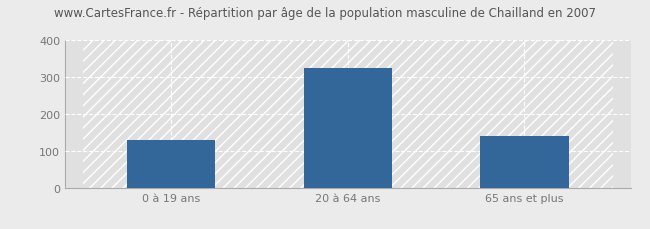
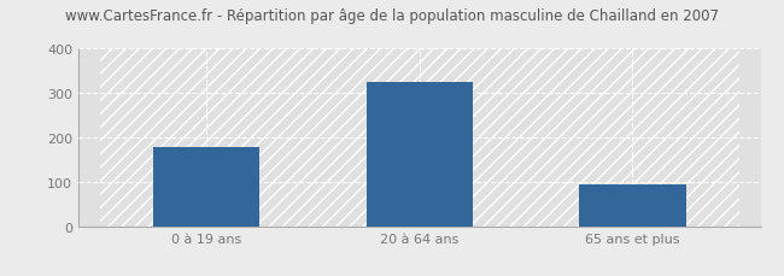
0 à 19 ans: 130 -> 178
65 ans et plus: 140 -> 93
